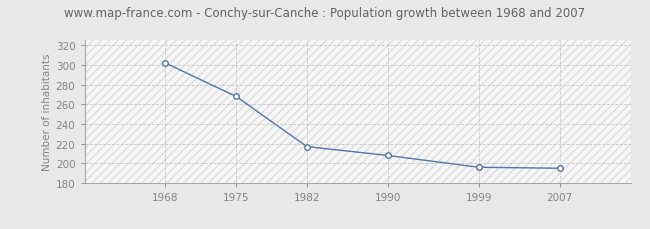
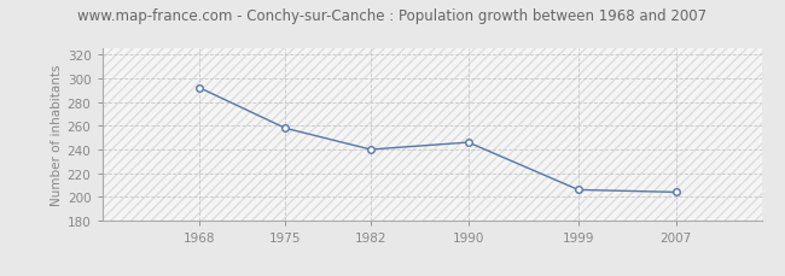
1968: 302 -> 292
1975: 268 -> 258
1982: 217 -> 240
1990: 208 -> 246
1999: 196 -> 206
2007: 195 -> 204
